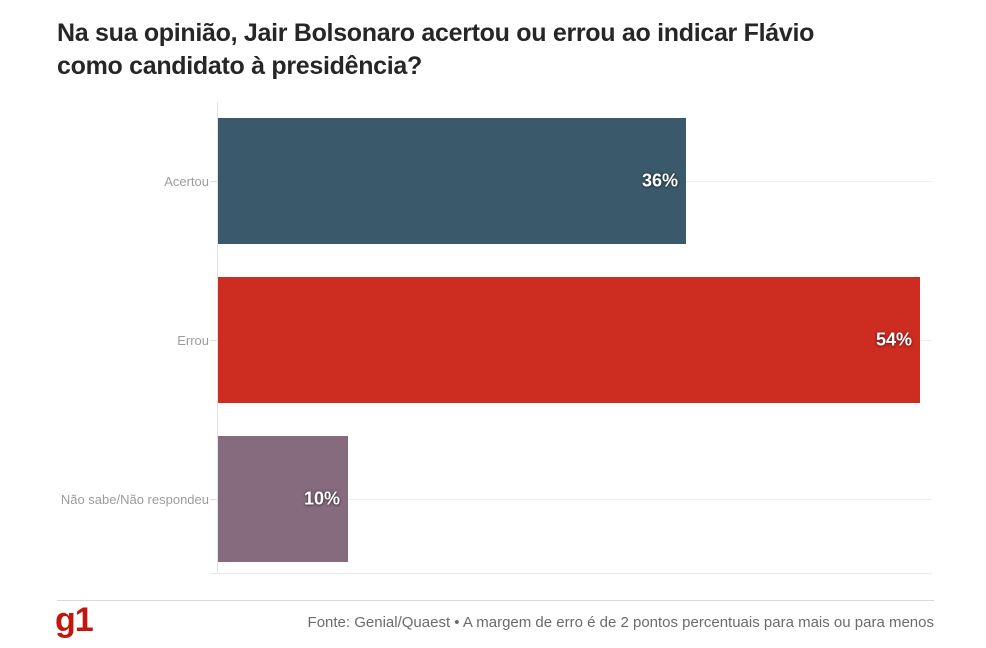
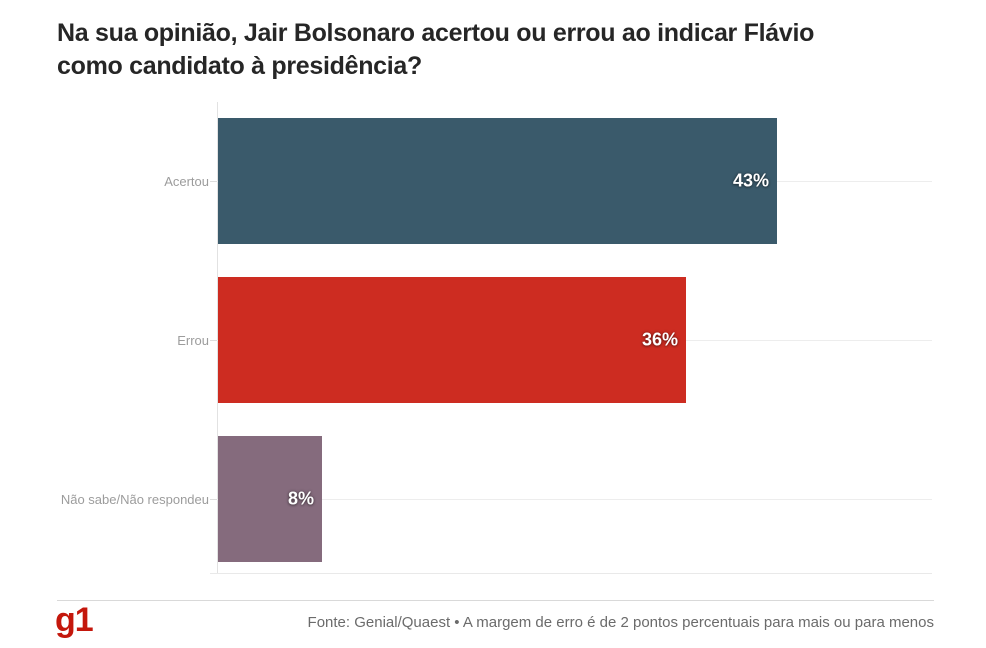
Acertou: 36% -> 43%
Errou: 54% -> 36%
Não sabe/Não respondeu: 10% -> 8%
